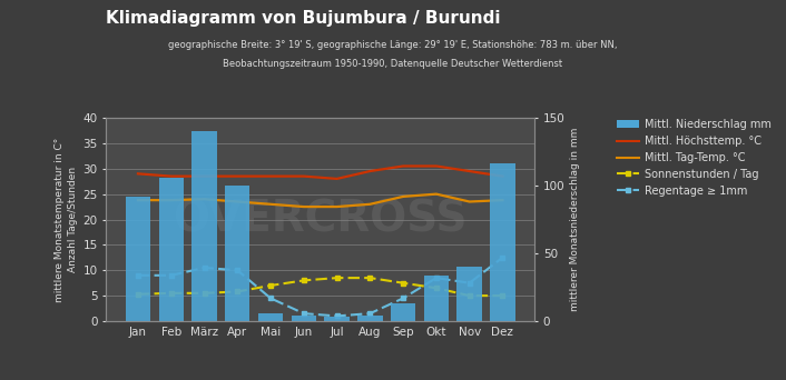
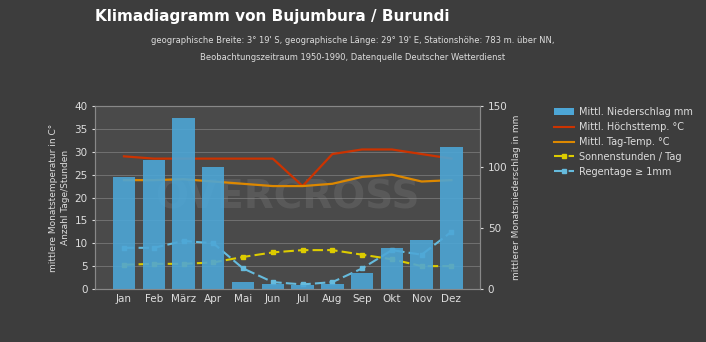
Mittl. Höchsttemp. °C/Jul: 28.0 -> 22.5
